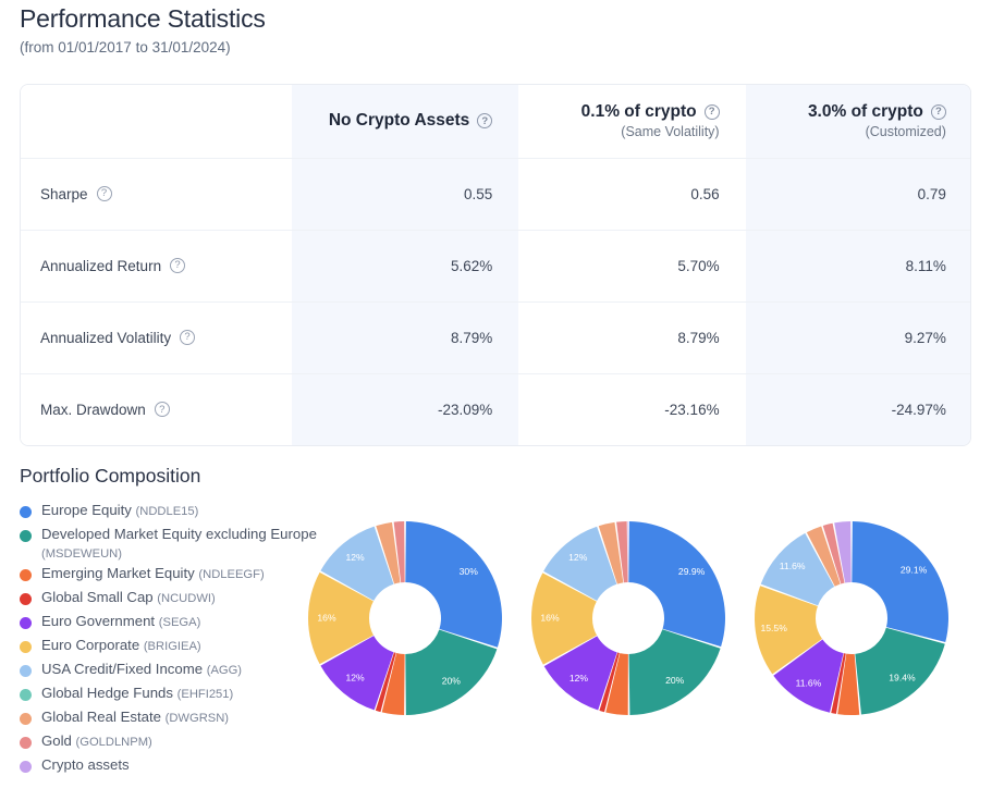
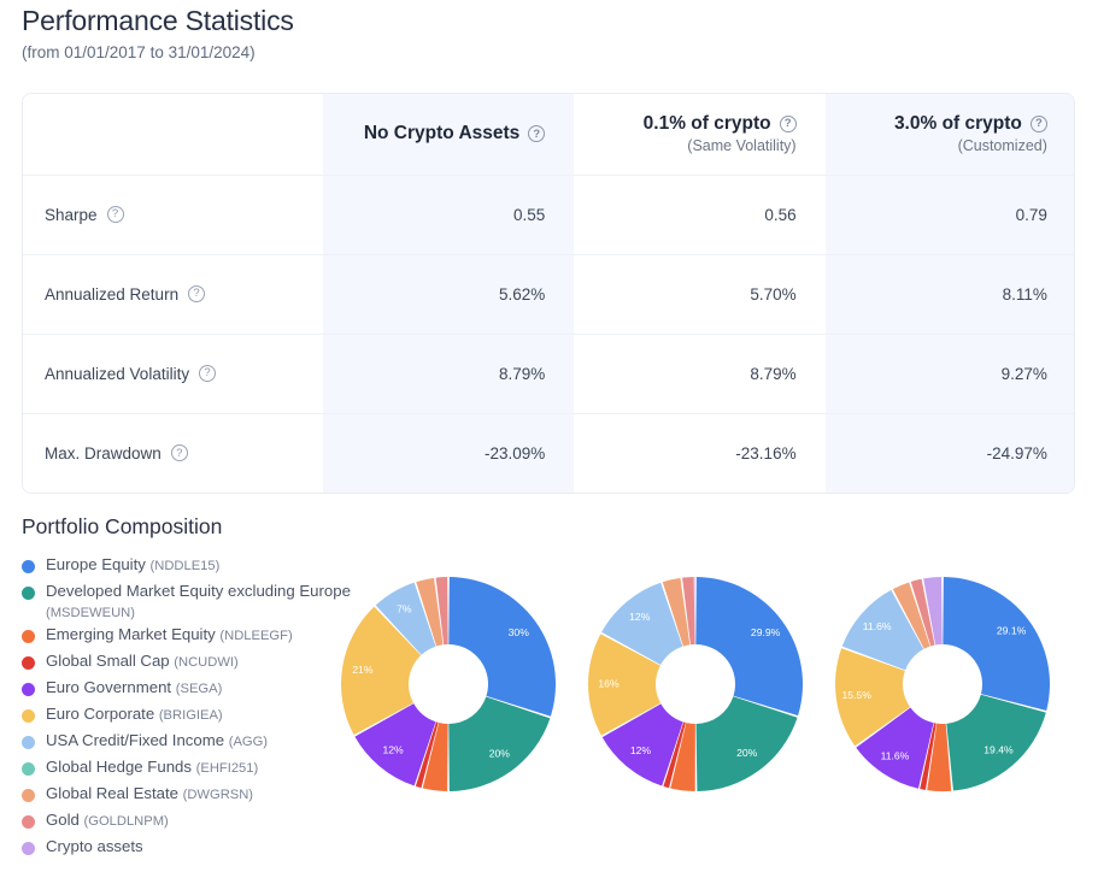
No Crypto Assets/Euro Corporate: 16% -> 21%
No Crypto Assets/USA Credit/Fixed Income: 12% -> 7%
